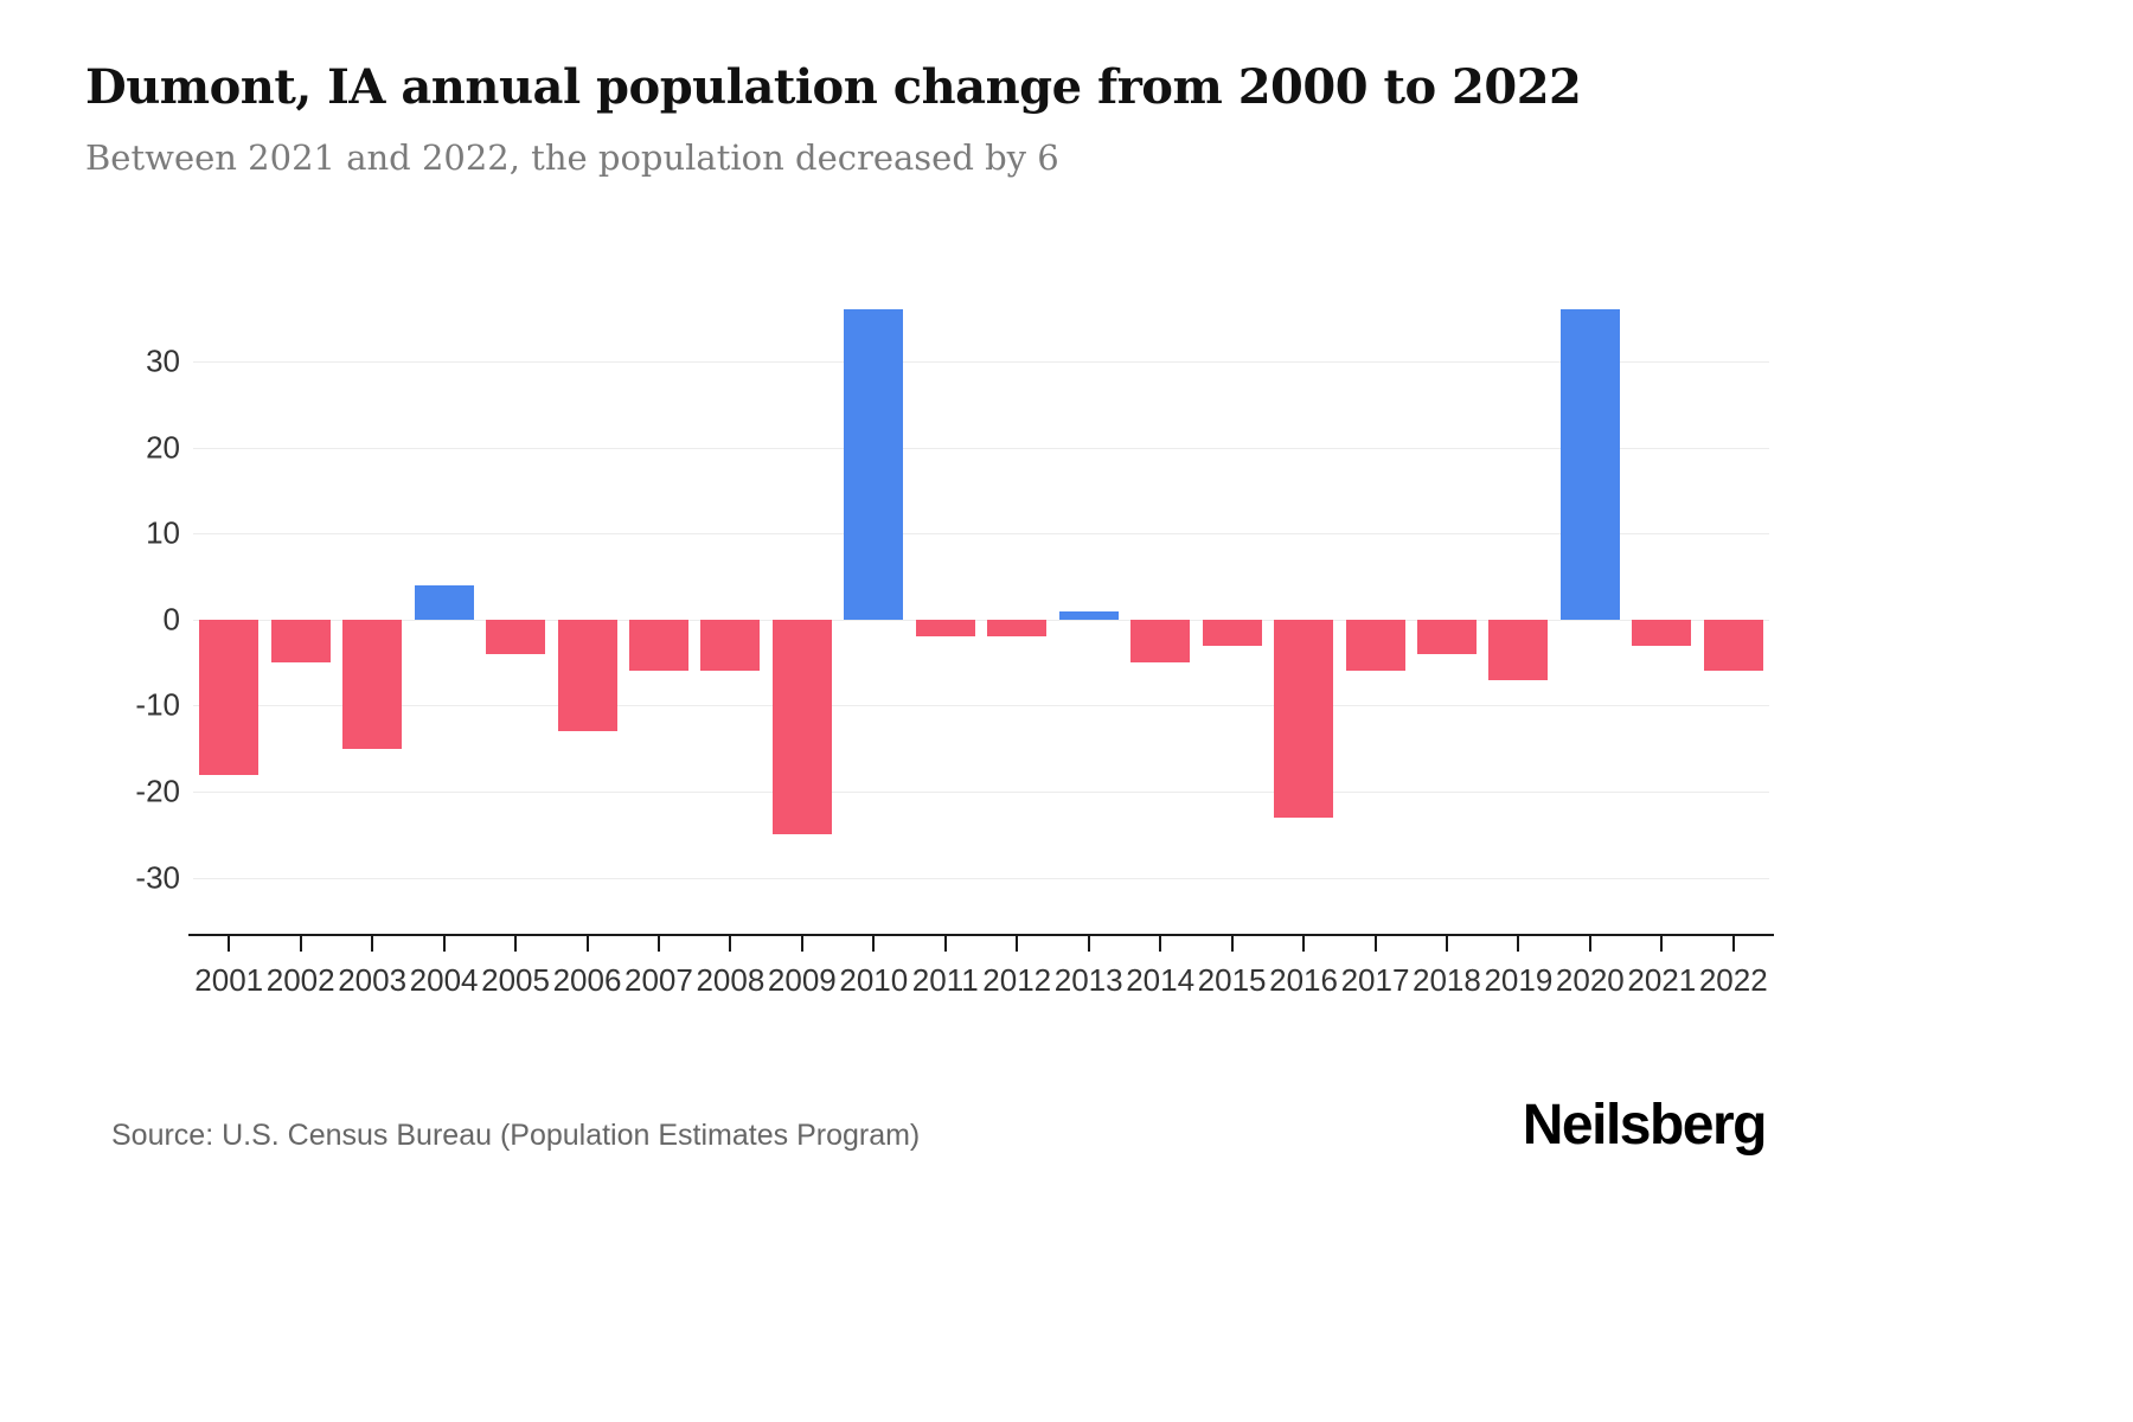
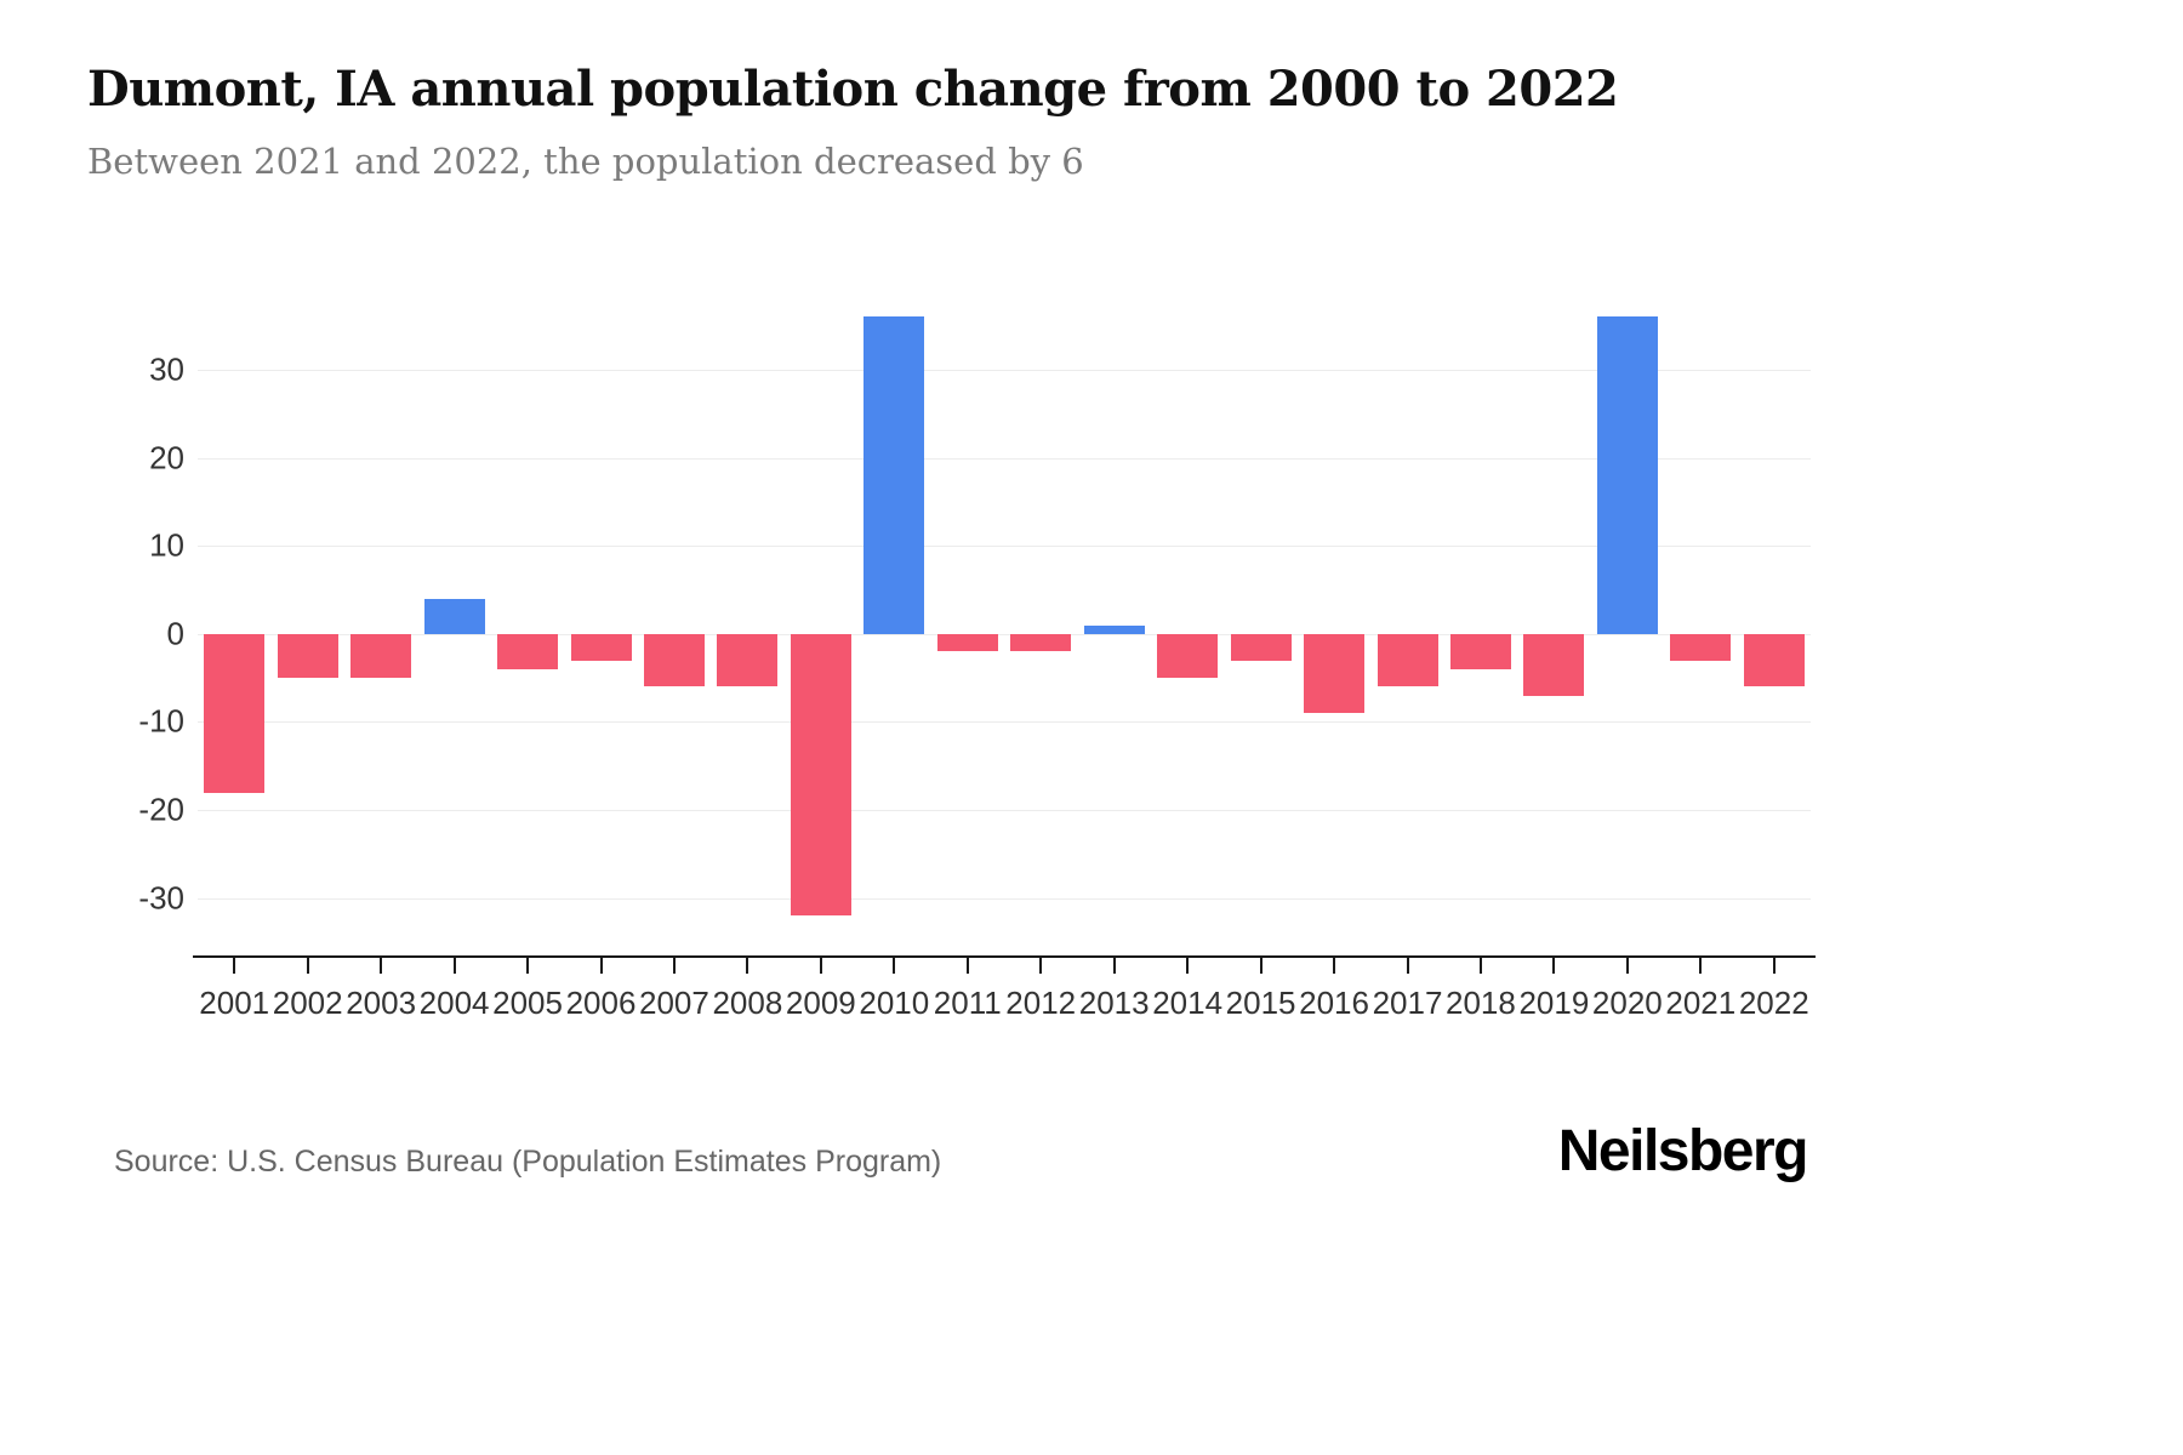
2003: -15 -> -5
2006: -13 -> -3
2009: -25 -> -32
2016: -23 -> -9
